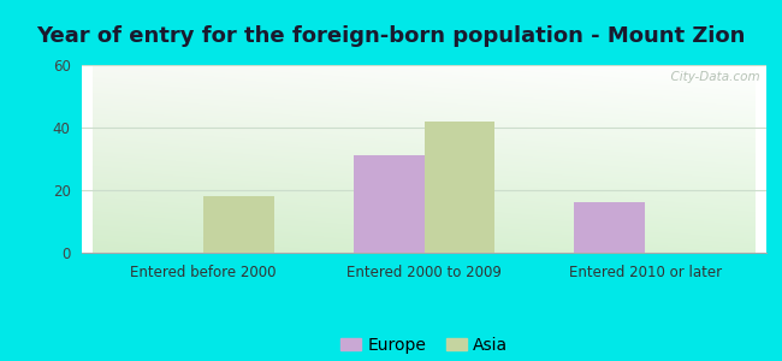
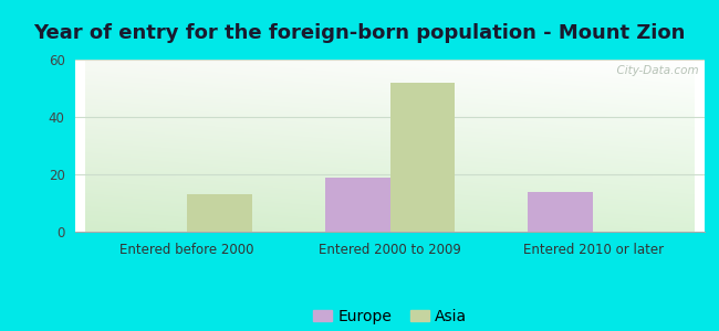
Asia/Entered before 2000: 18 -> 13
Europe/Entered 2000 to 2009: 31 -> 19
Asia/Entered 2000 to 2009: 42 -> 52
Europe/Entered 2010 or later: 16 -> 14
